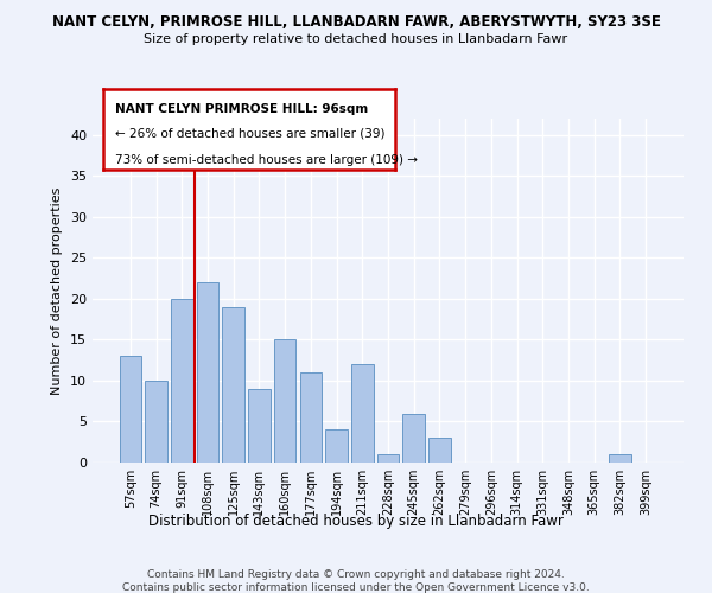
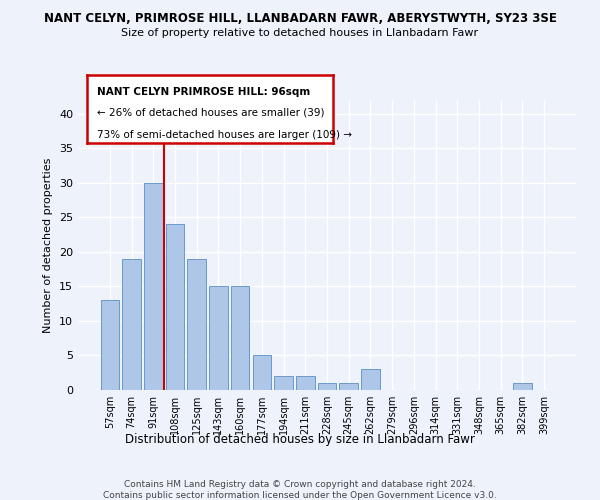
74sqm: 10 -> 19
91sqm: 20 -> 30
108sqm: 22 -> 24
143sqm: 9 -> 15
177sqm: 11 -> 5
194sqm: 4 -> 2
211sqm: 12 -> 2
245sqm: 6 -> 1
